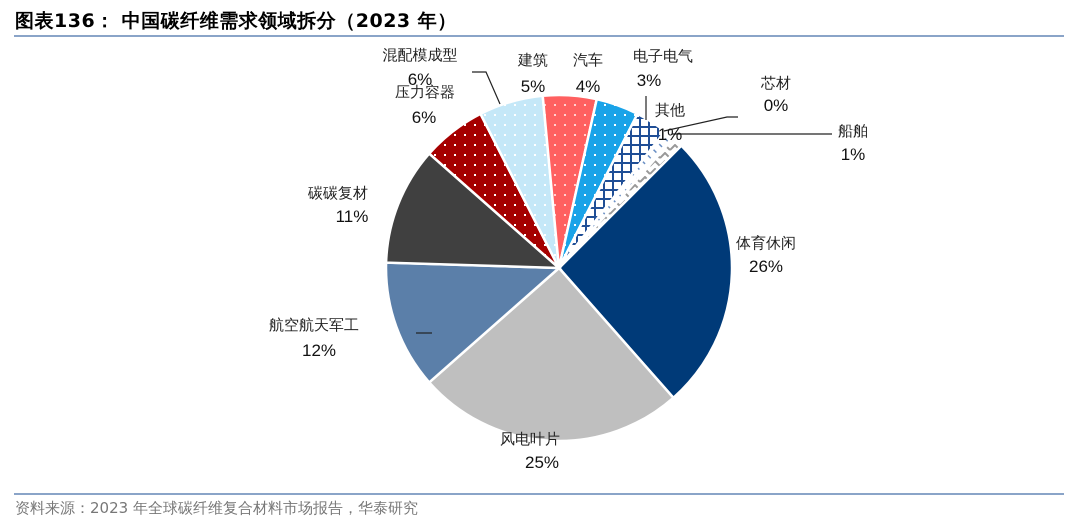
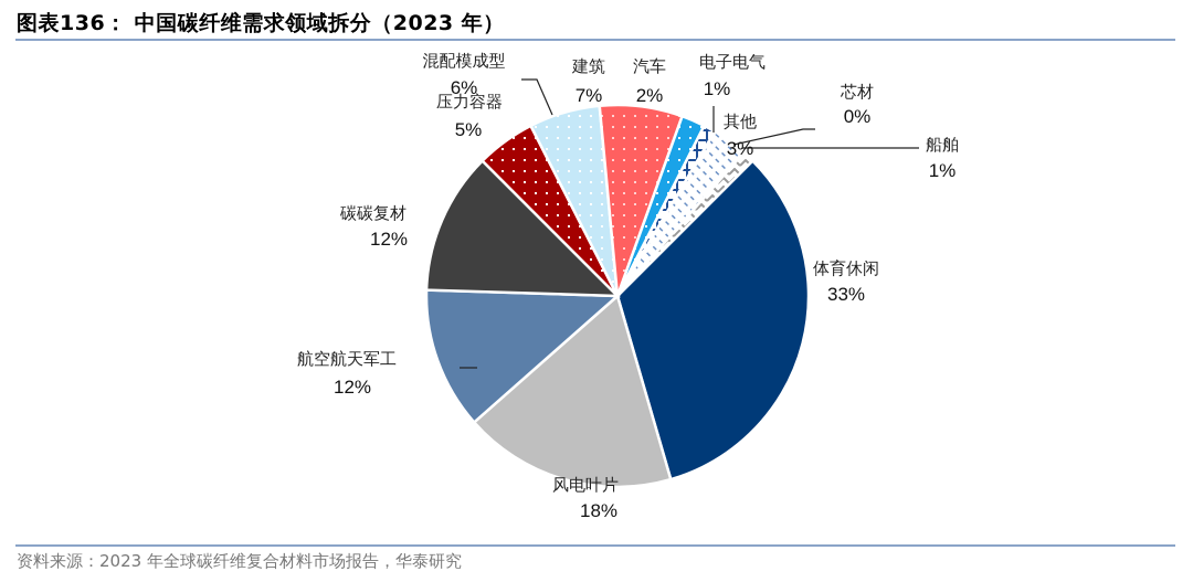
体育休闲: 26% -> 33%
风电叶片: 25% -> 18%
碳碳复材: 11% -> 12%
压力容器: 6% -> 5%
建筑: 5% -> 7%
汽车: 4% -> 2%
电子电气: 3% -> 1%
其他: 1% -> 3%
